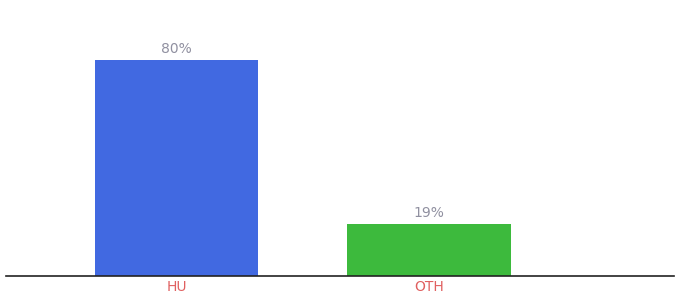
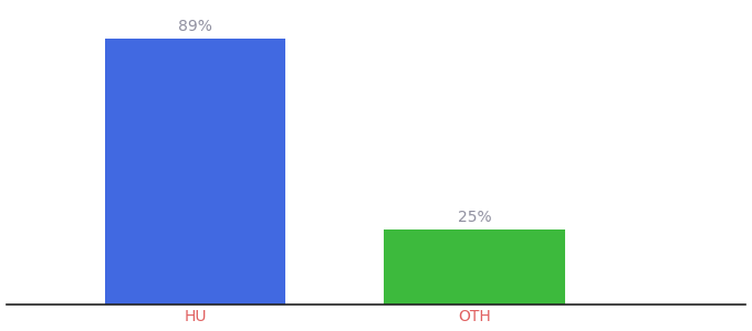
HU: 80% -> 89%
OTH: 19% -> 25%
